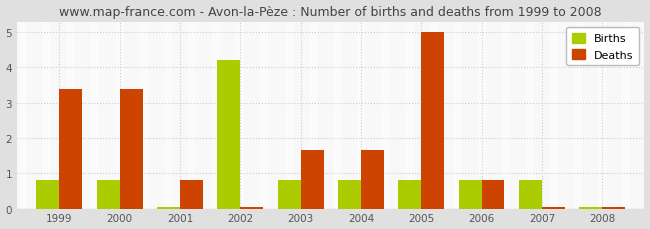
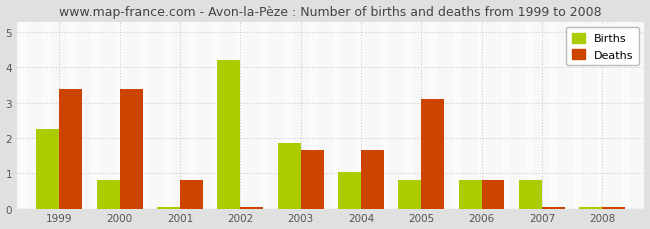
Births/1999: 0.80 -> 2.25
Births/2003: 0.80 -> 1.85
Births/2004: 0.80 -> 1.05
Deaths/2005: 5.00 -> 3.10
